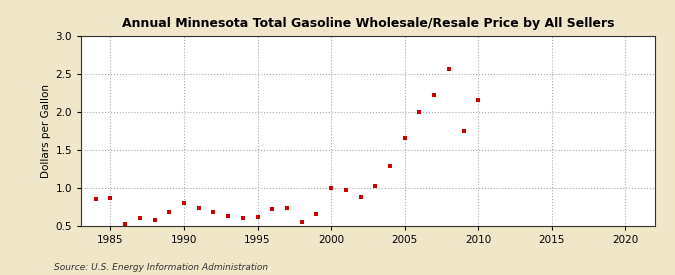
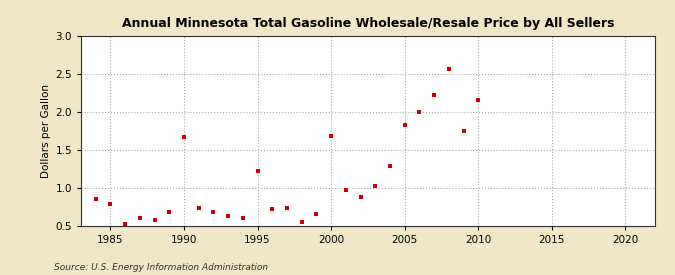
1985: 0.86 -> 0.78
1990: 0.79 -> 1.66
1995: 0.61 -> 1.22
2000: 1.00 -> 1.68
2005: 1.65 -> 1.82
